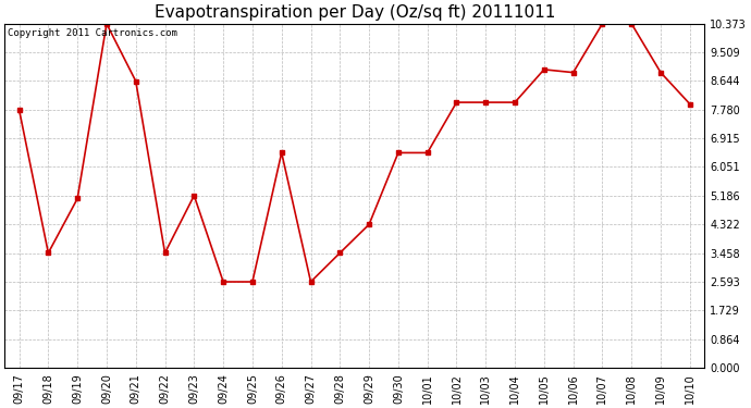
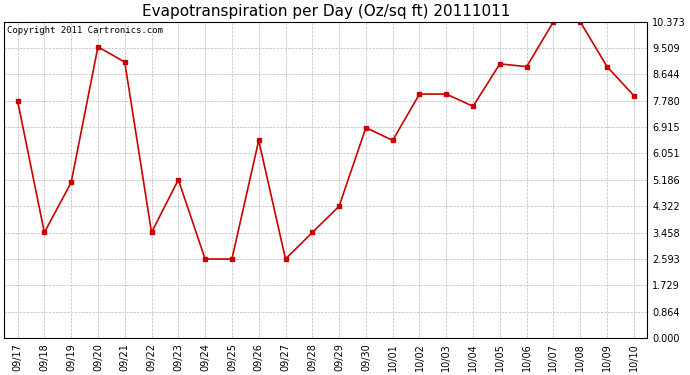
09/20: 10.37 -> 9.55
09/21: 8.64 -> 9.05
09/30: 6.48 -> 6.90
10/04: 8.00 -> 7.60
